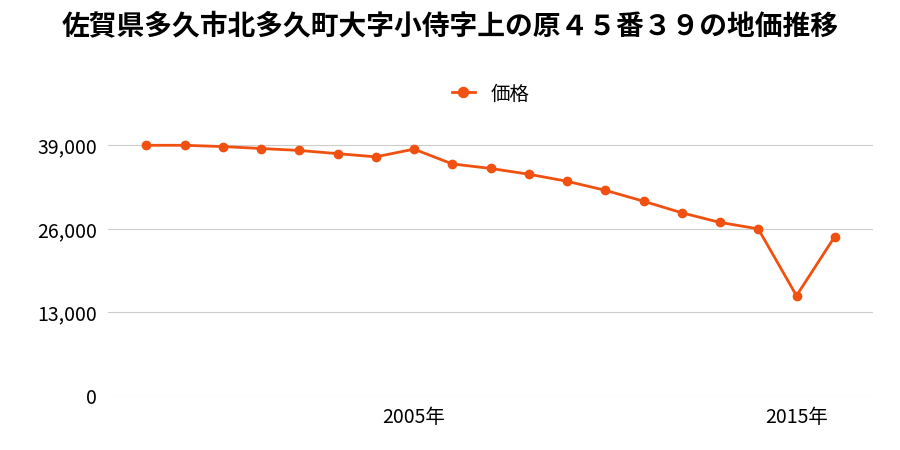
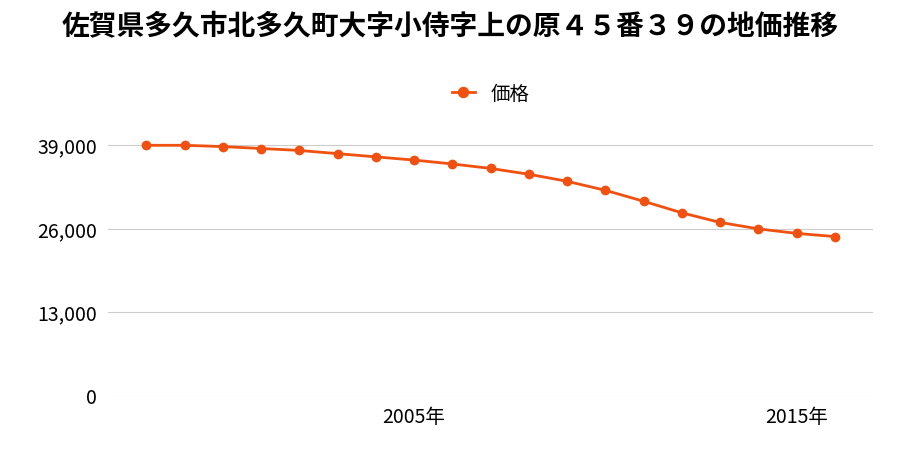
2005年: 38,400 -> 36,700
2015年: 15,600 -> 25,300
